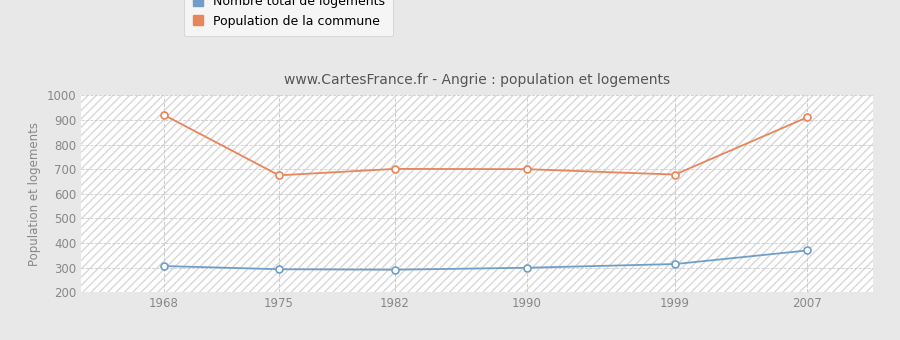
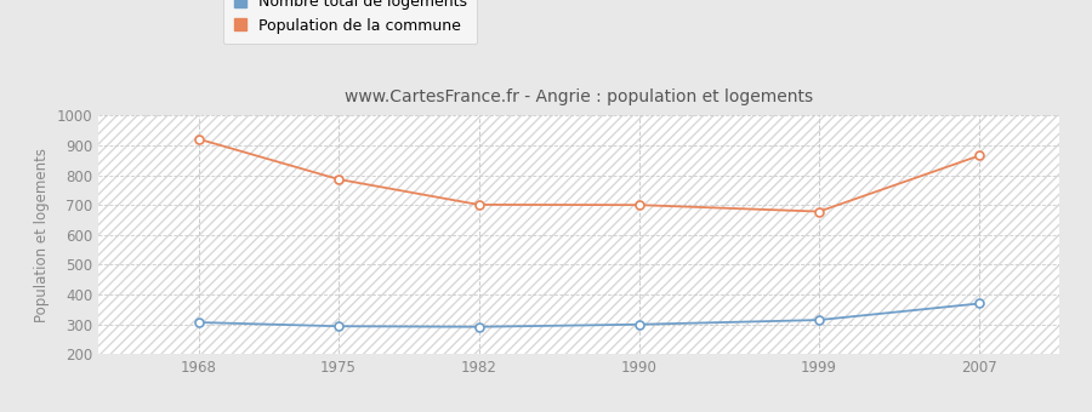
Population de la commune/1975: 675 -> 786
Population de la commune/2007: 910 -> 865
